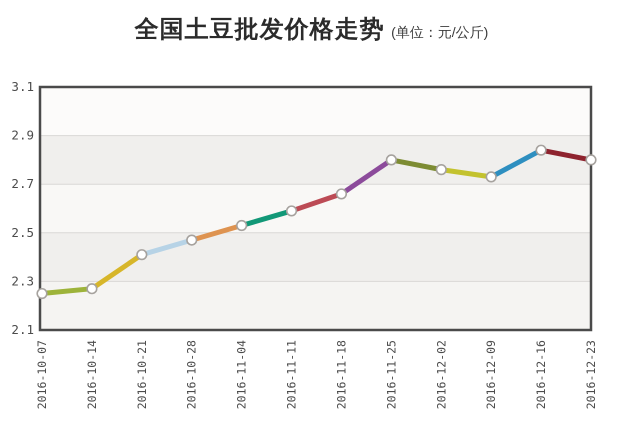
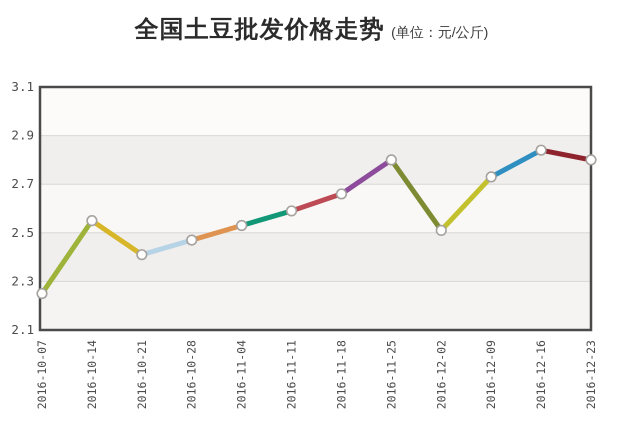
2016-10-14: 2.27 -> 2.55
2016-12-02: 2.76 -> 2.51
